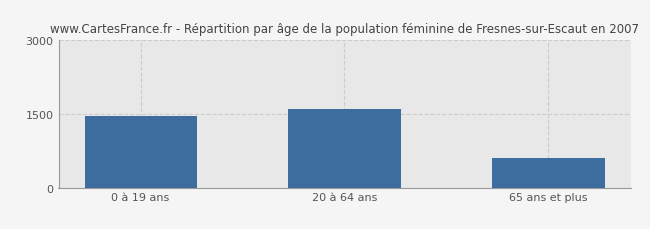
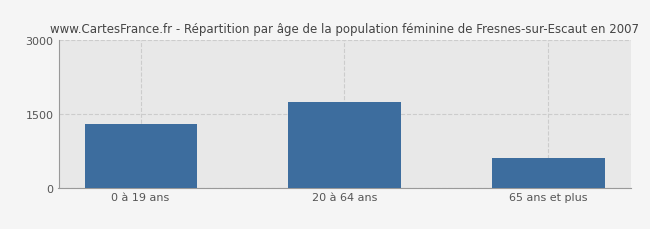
0 à 19 ans: 1450 -> 1300
20 à 64 ans: 1600 -> 1750
